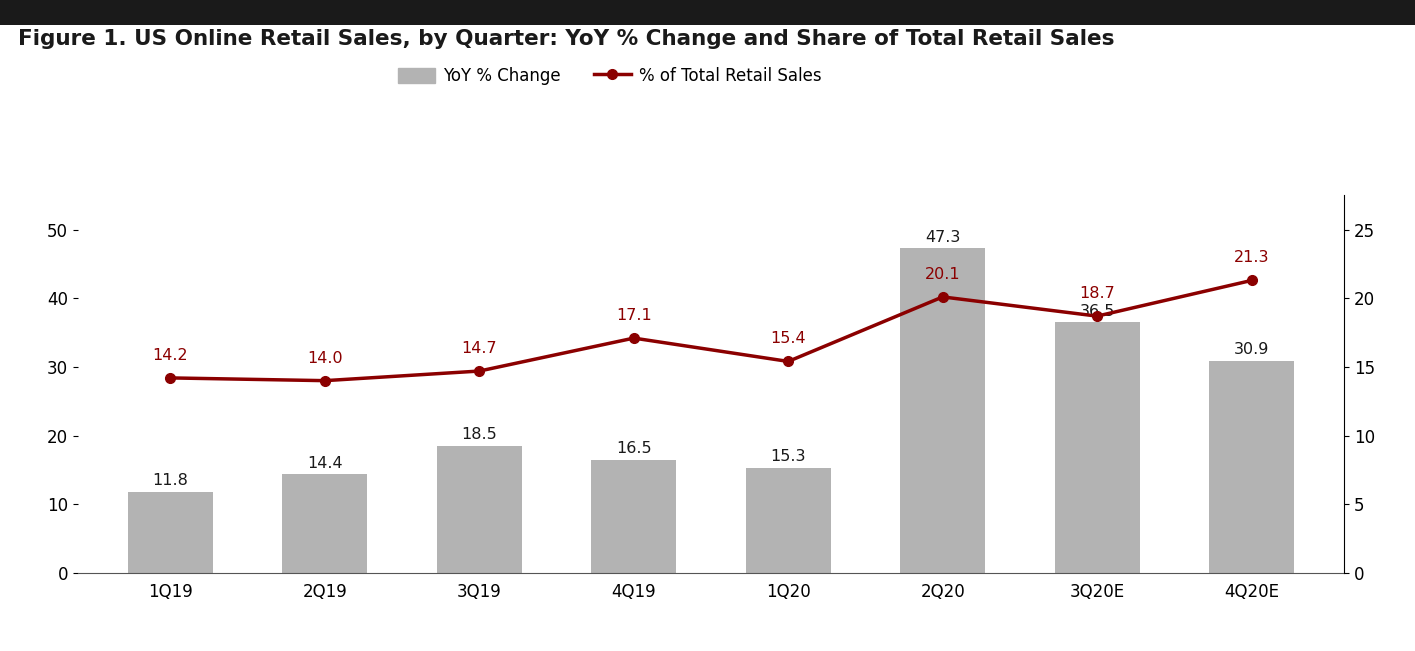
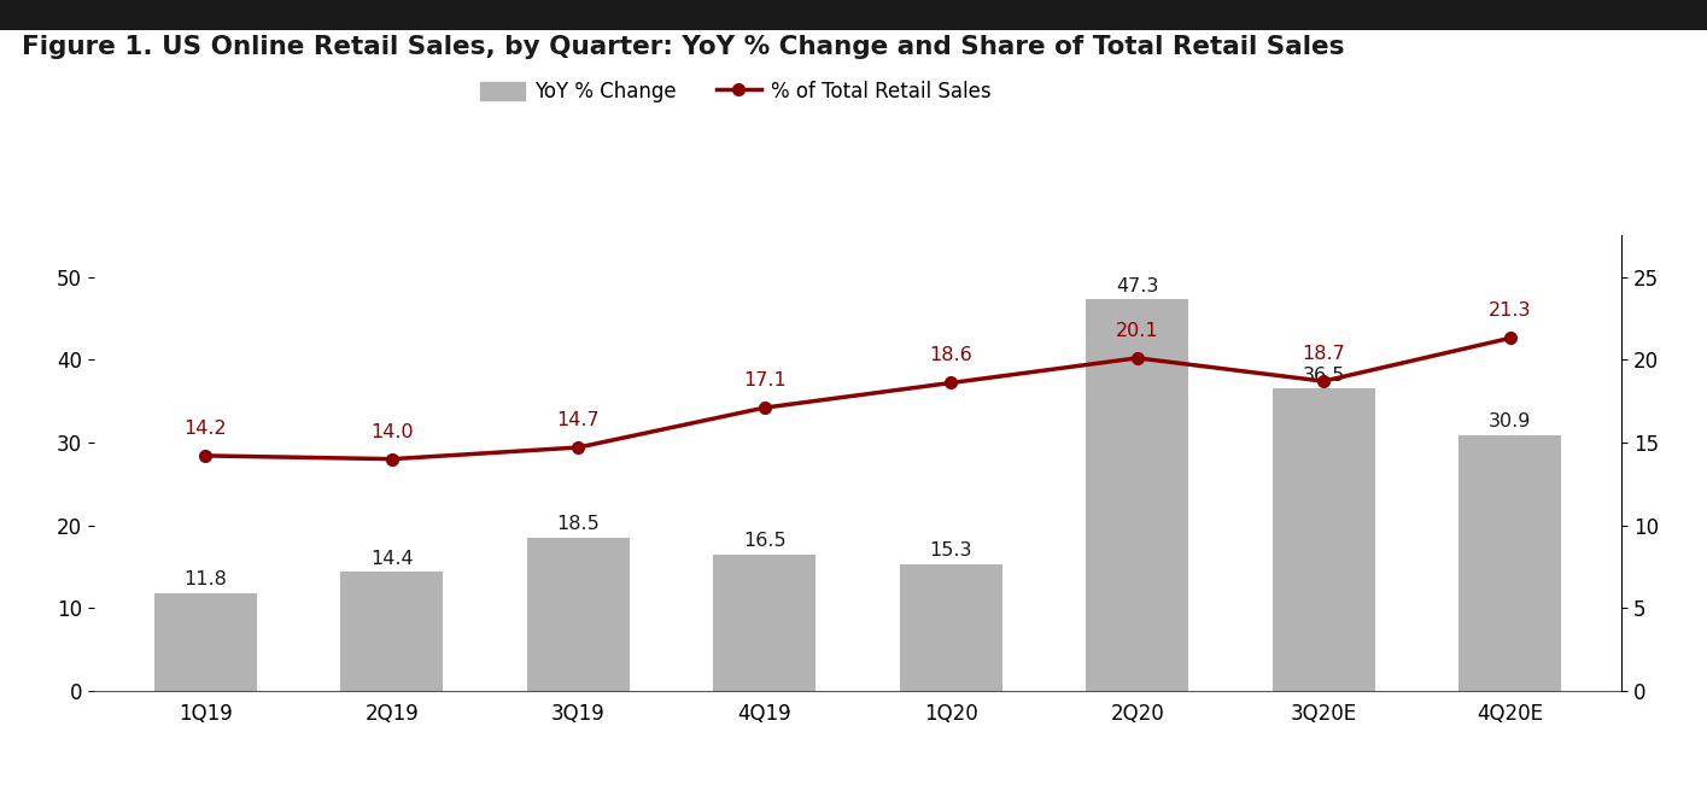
% of Total Retail Sales/1Q20: 15.4 -> 18.6
